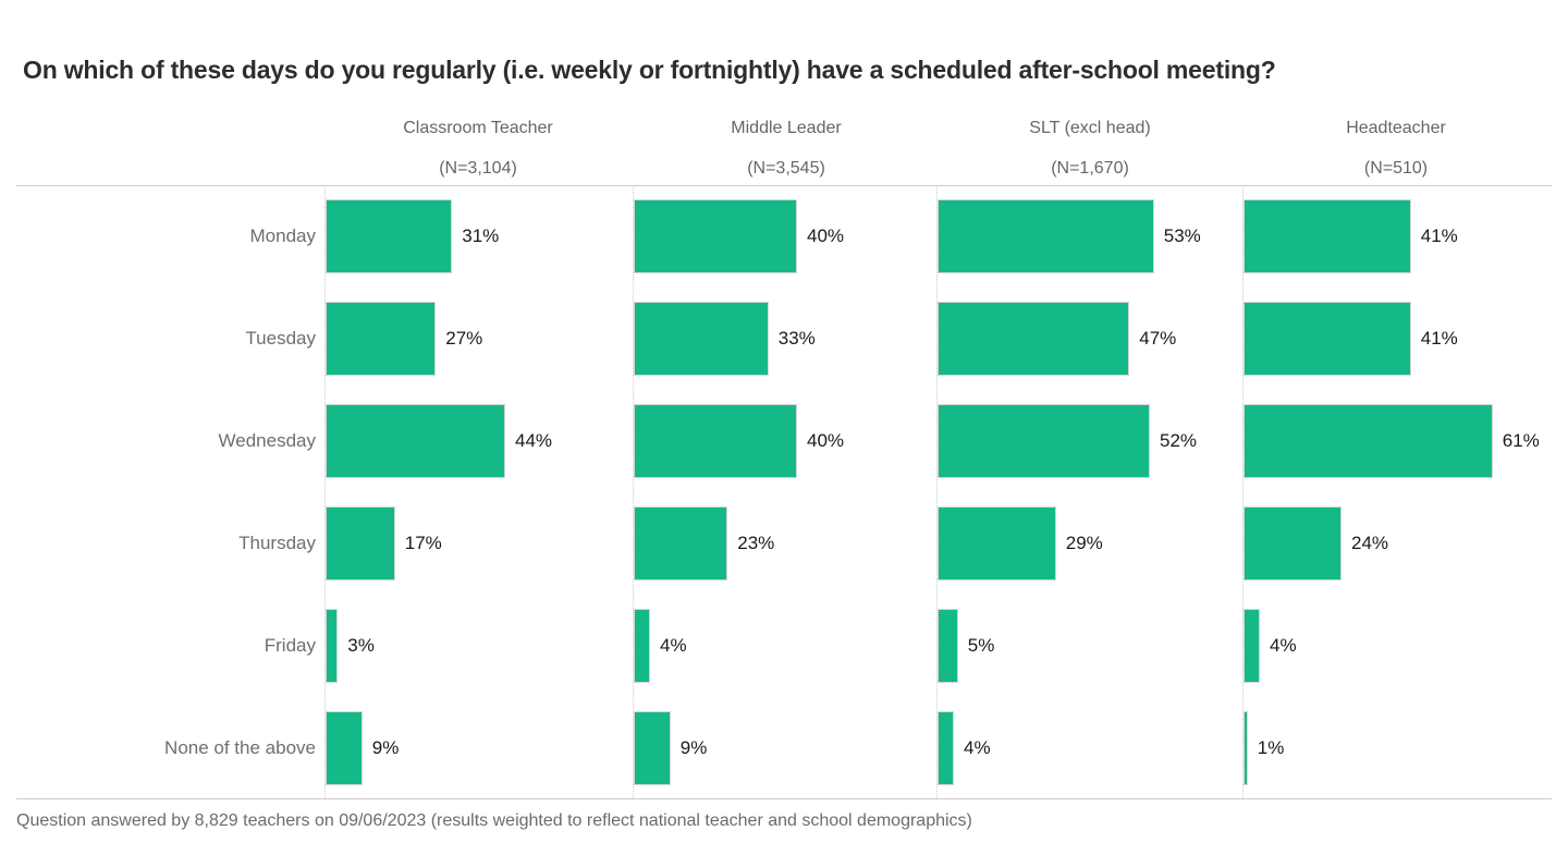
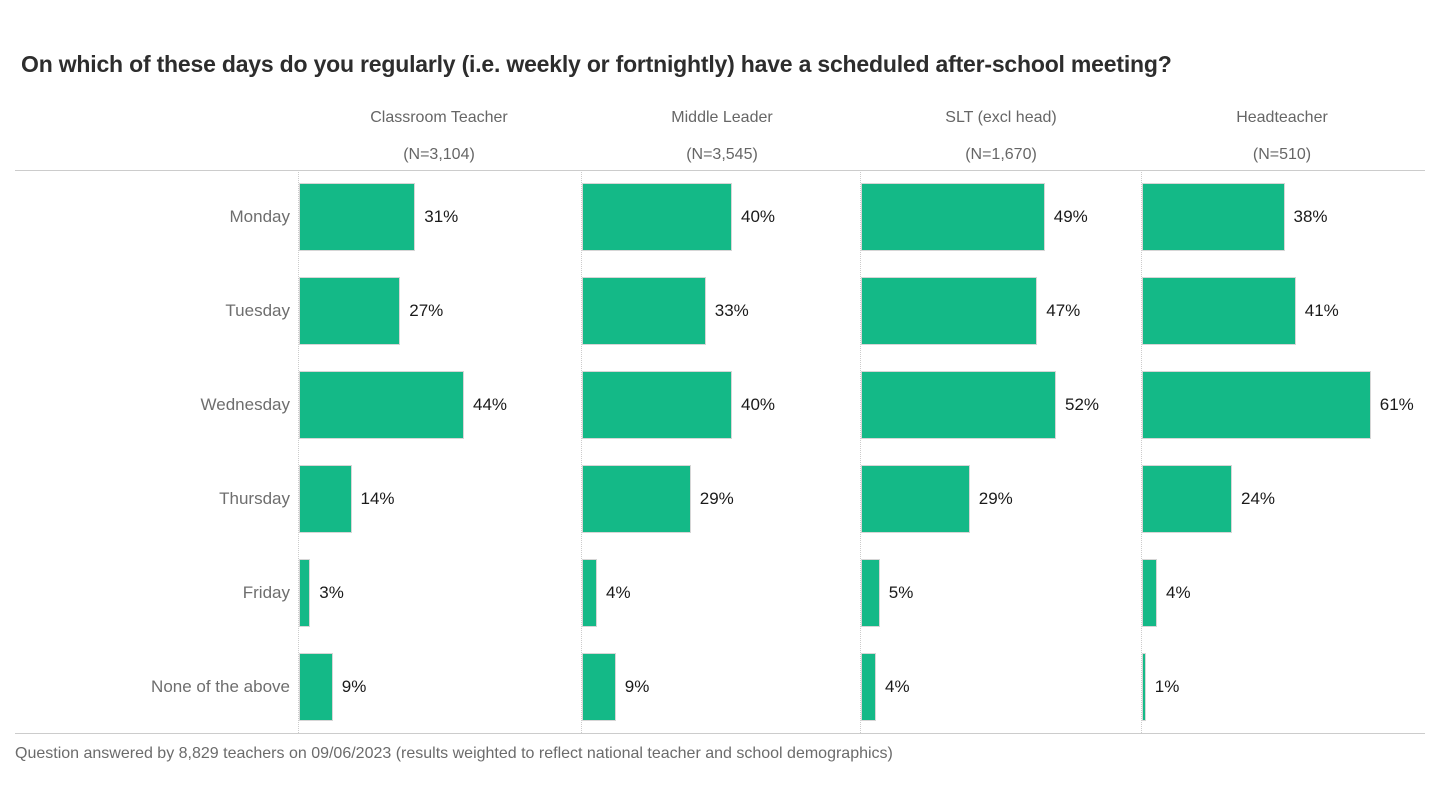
SLT (excl head)/Monday: 53% -> 49%
Headteacher/Monday: 41% -> 38%
Classroom Teacher/Thursday: 17% -> 14%
Middle Leader/Thursday: 23% -> 29%
